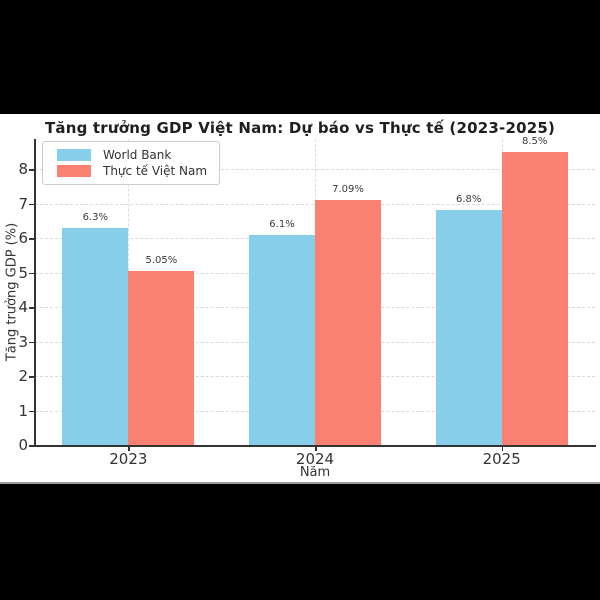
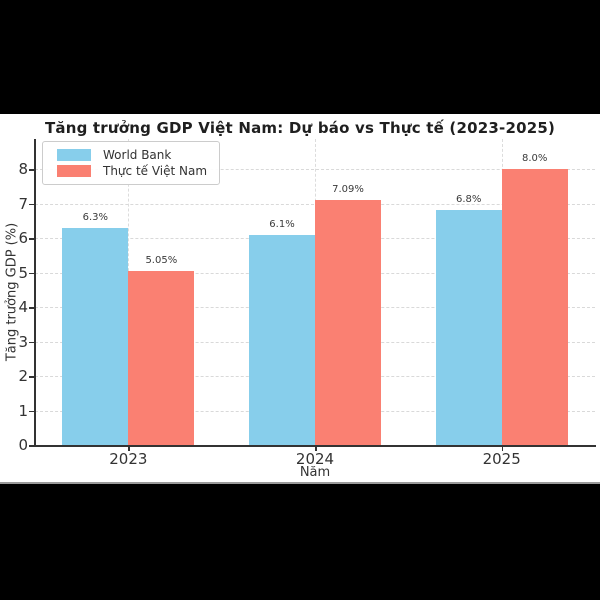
Thực tế Việt Nam/2025: 8.5% -> 8.0%
